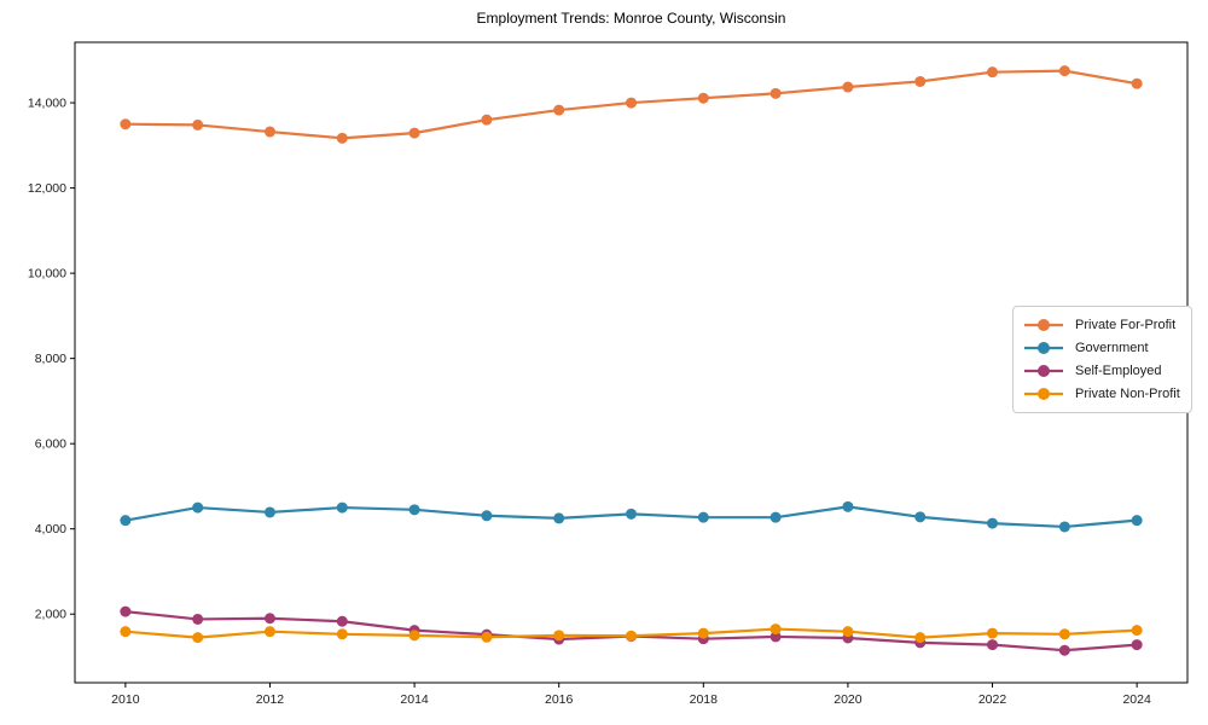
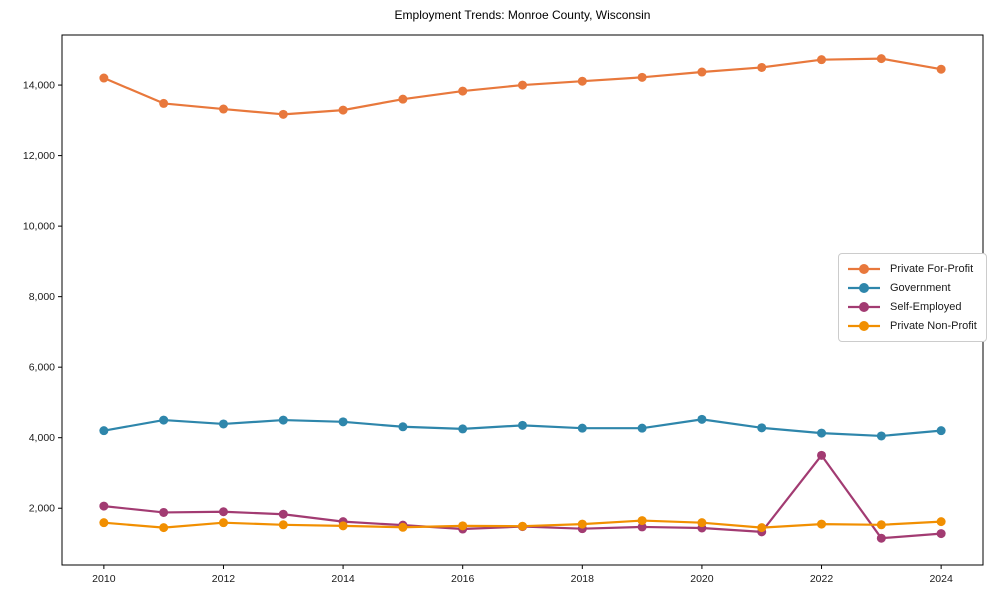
Private For-Profit/2010: 13500 -> 14200
Self-Employed/2022: 1300 -> 3500
